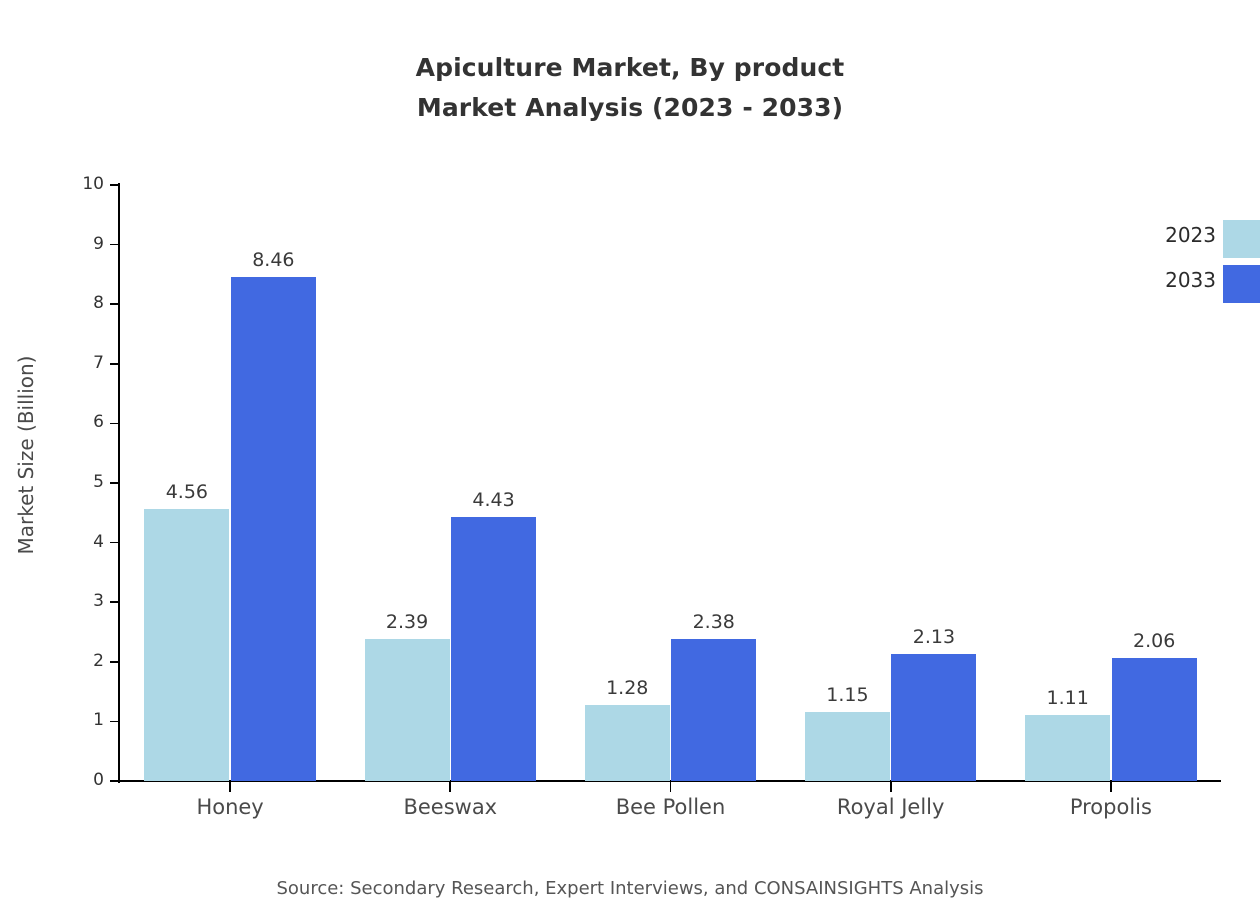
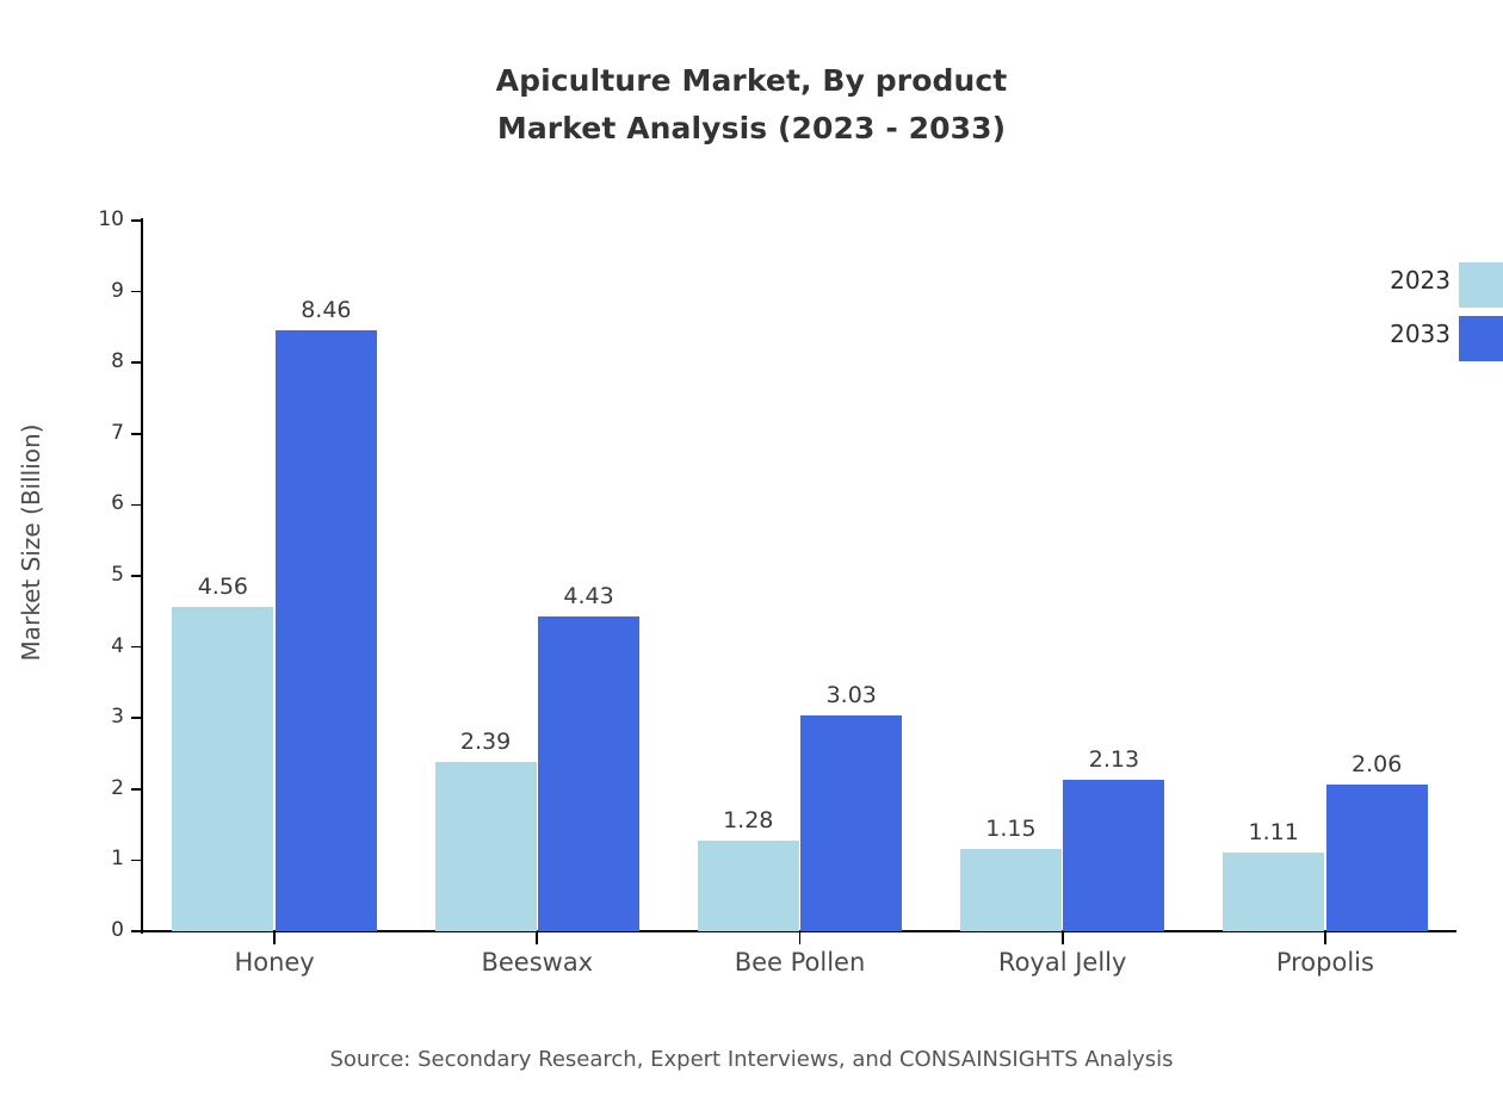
2033/Bee Pollen: 2.38 -> 3.03
